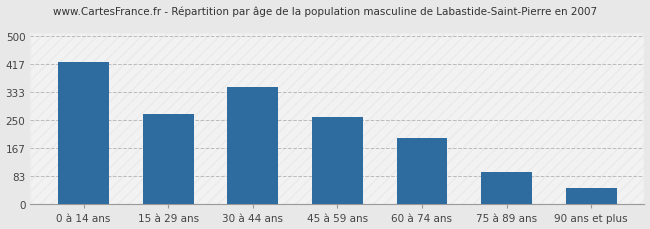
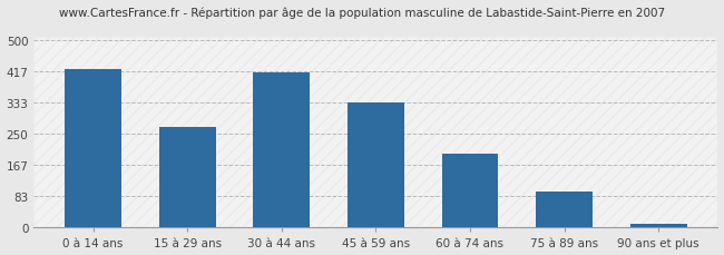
30 à 44 ans: 350 -> 415
45 à 59 ans: 260 -> 335
90 ans et plus: 50 -> 10
